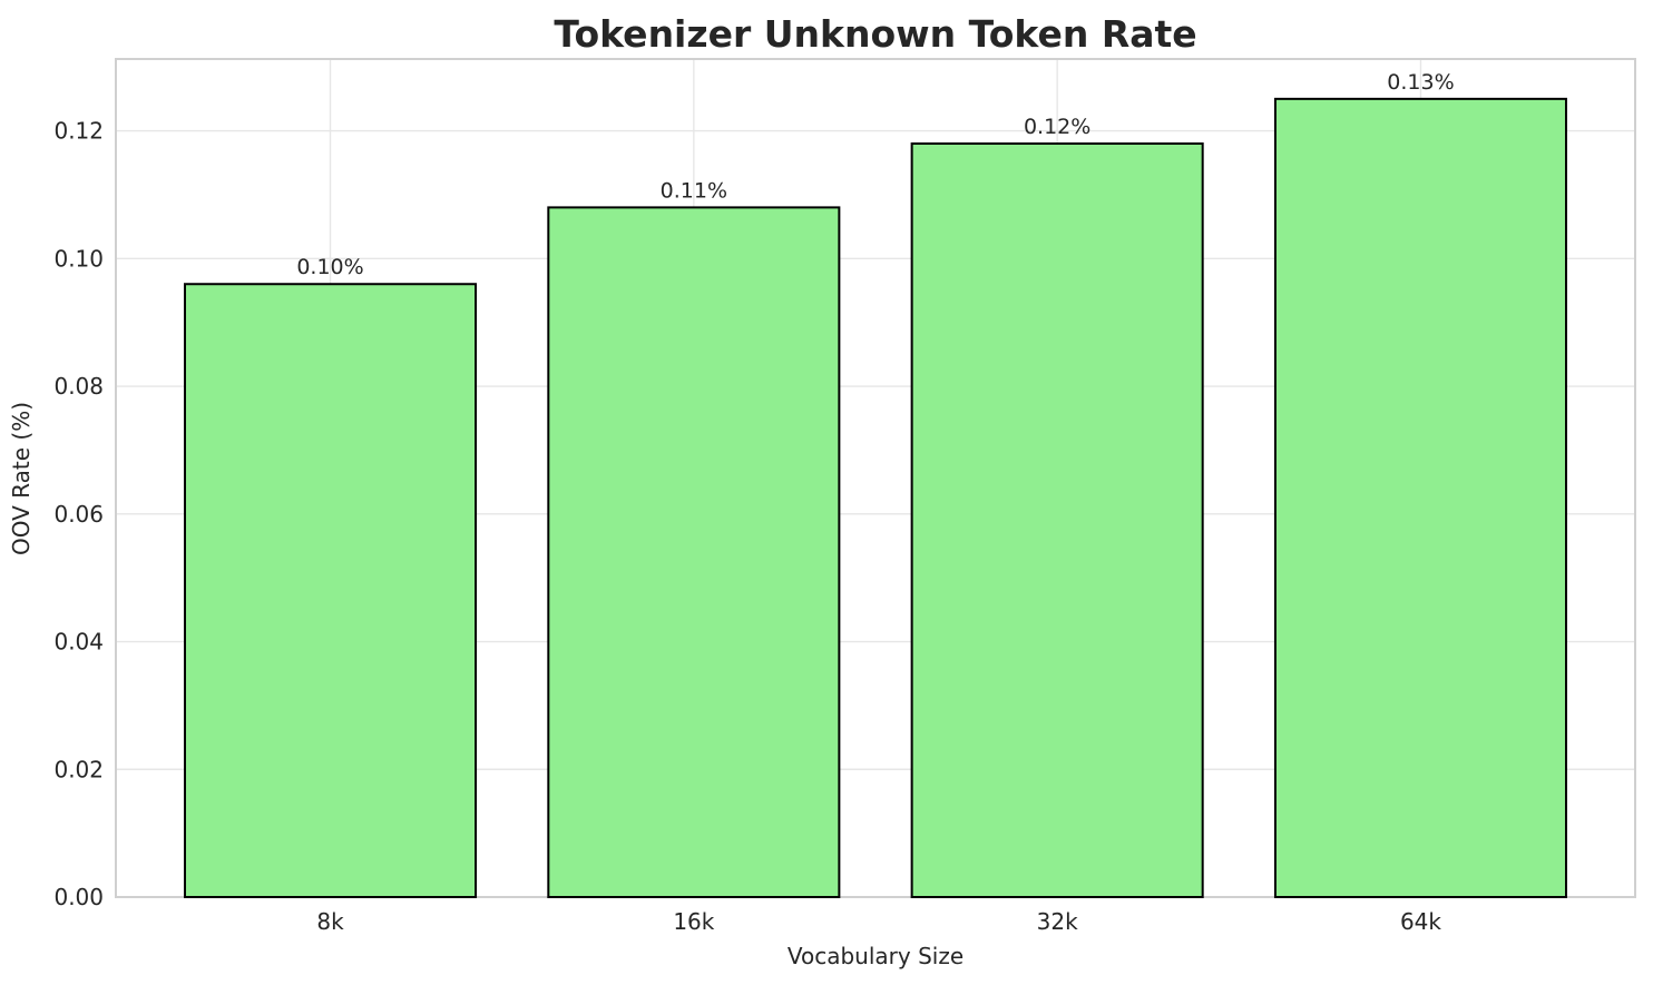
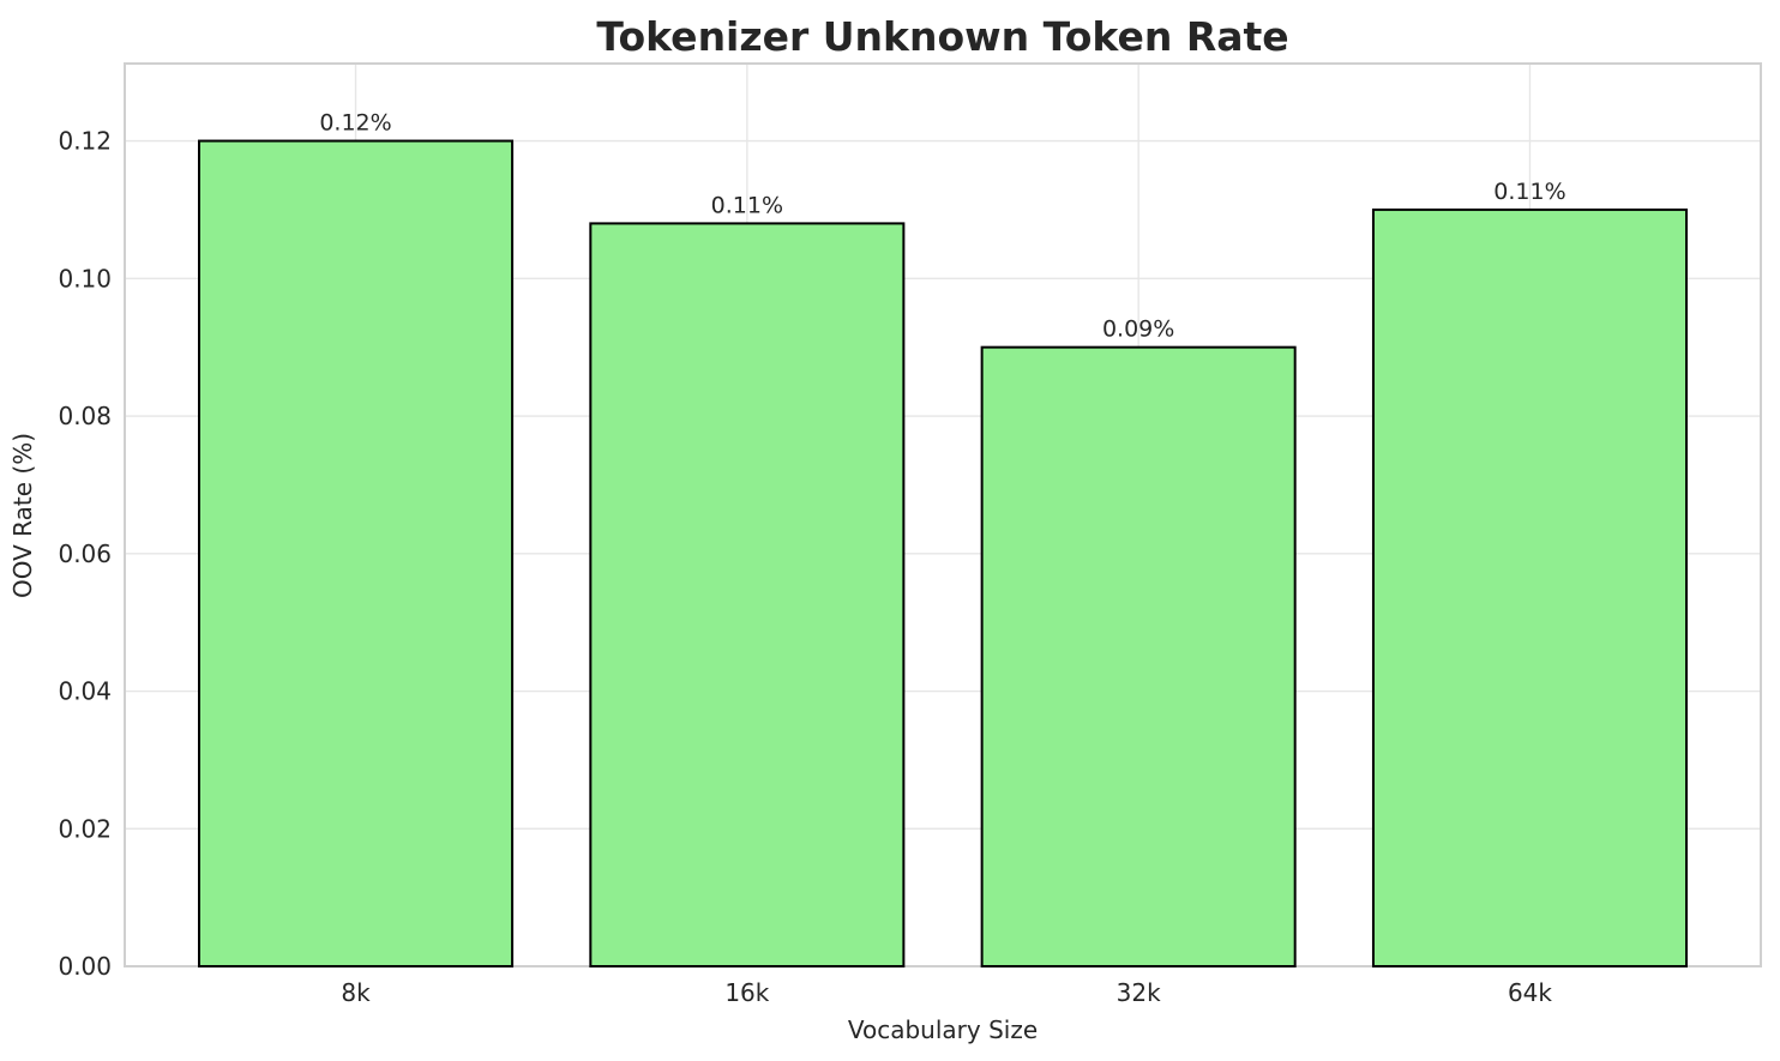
8k: 0.10% -> 0.12%
32k: 0.12% -> 0.09%
64k: 0.13% -> 0.11%
